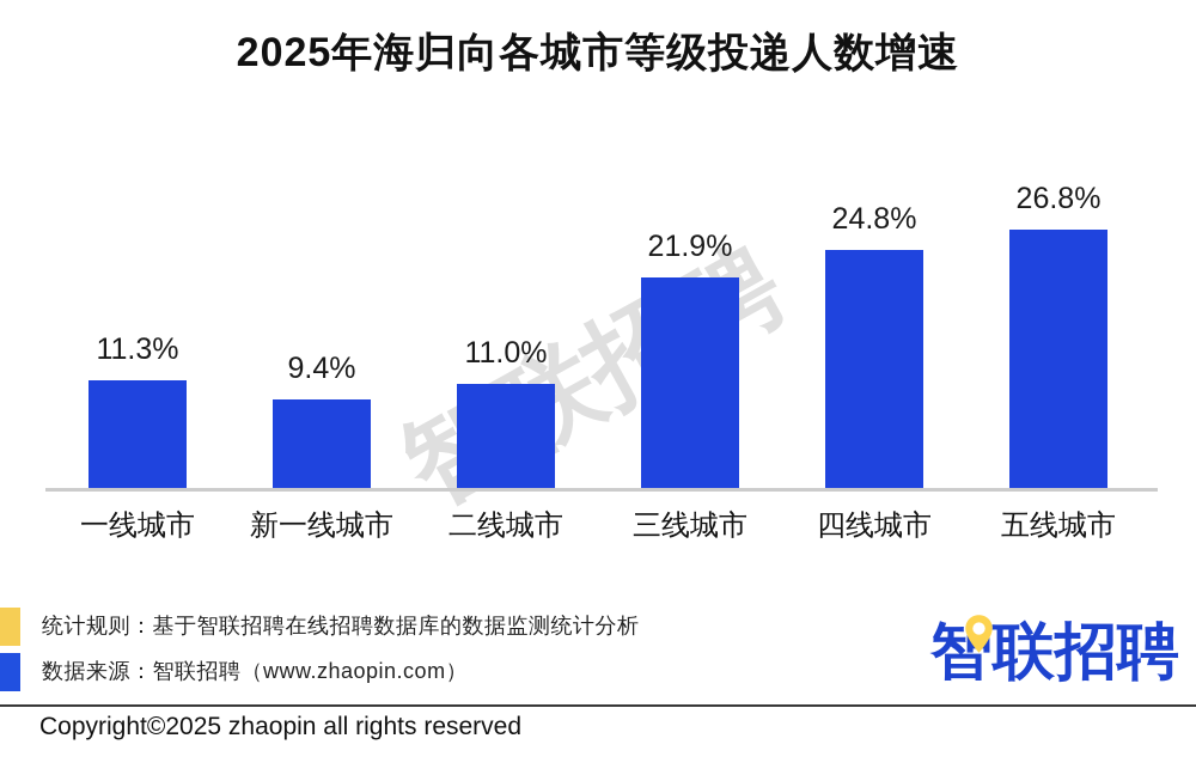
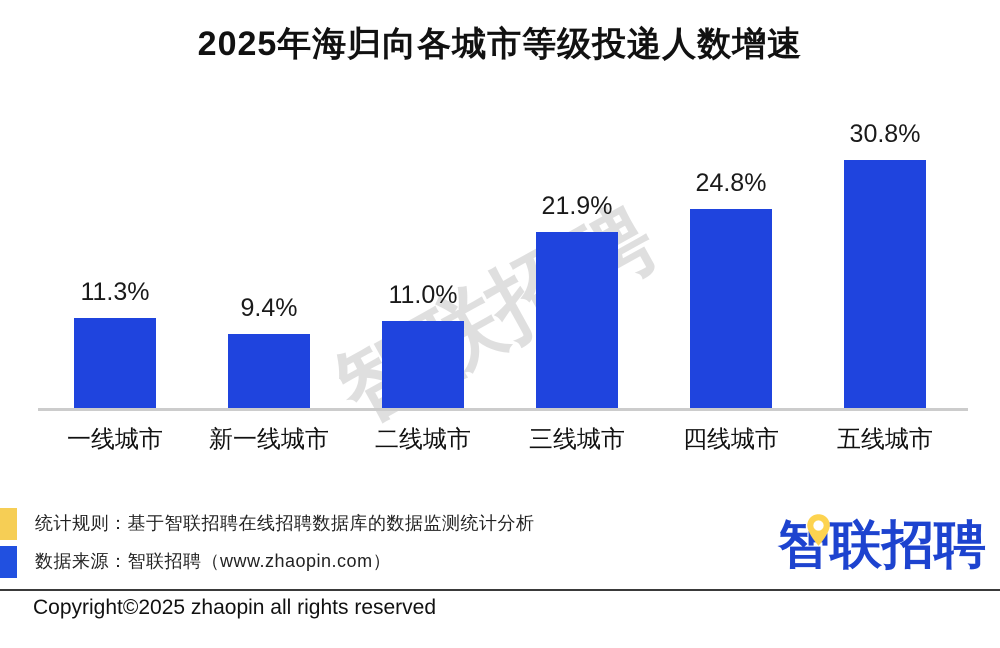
五线城市: 26.8% -> 30.8%
